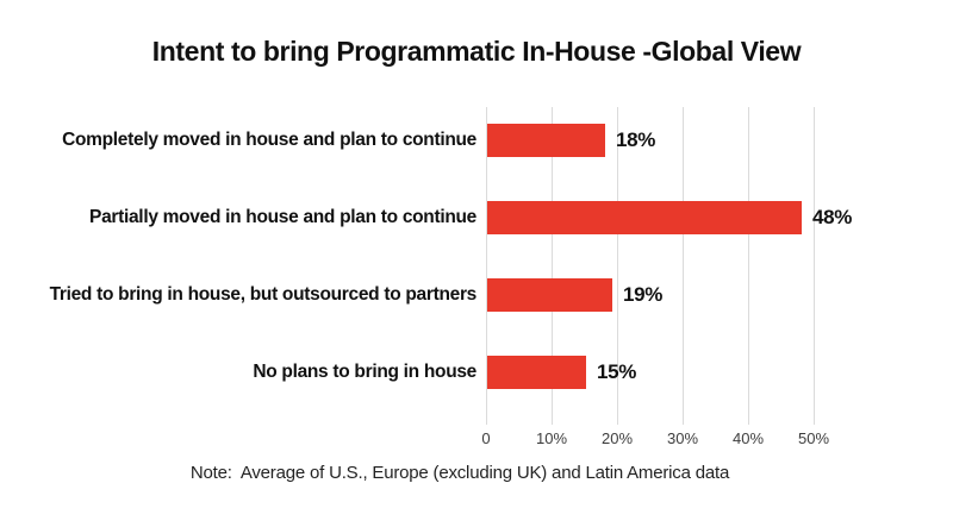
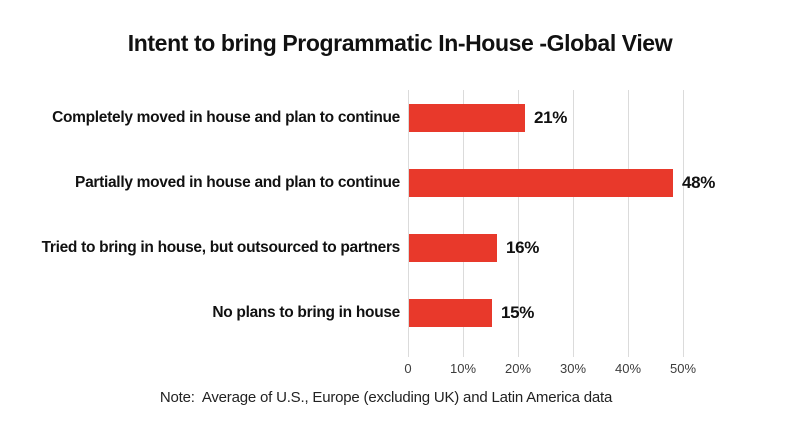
Completely moved in house and plan to continue: 18% -> 21%
Tried to bring in house, but outsourced to partners: 19% -> 16%
